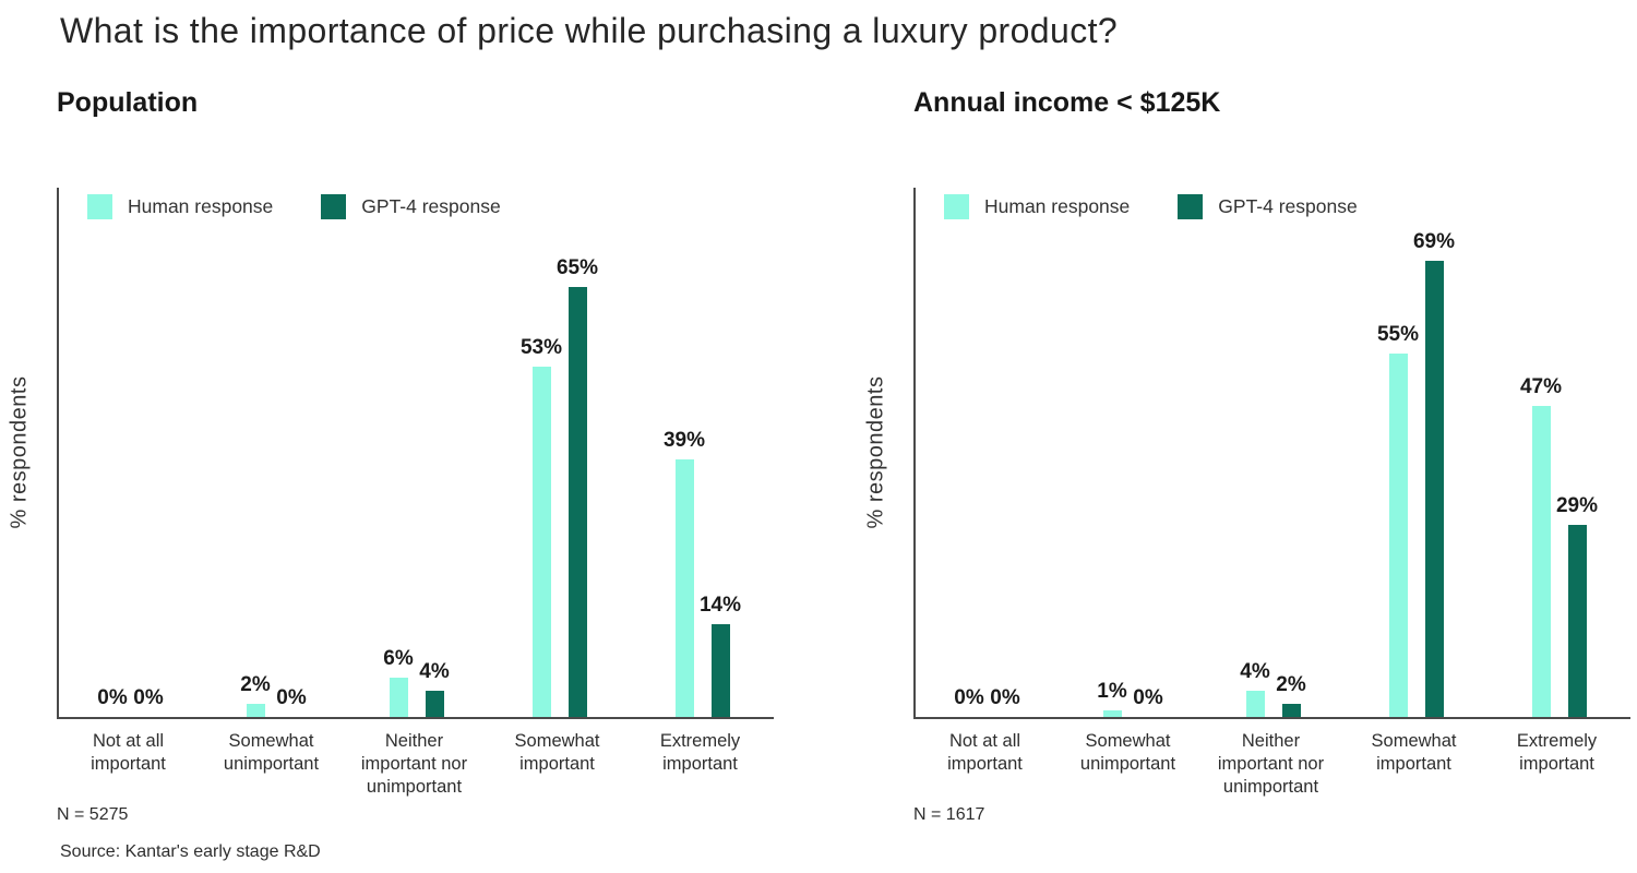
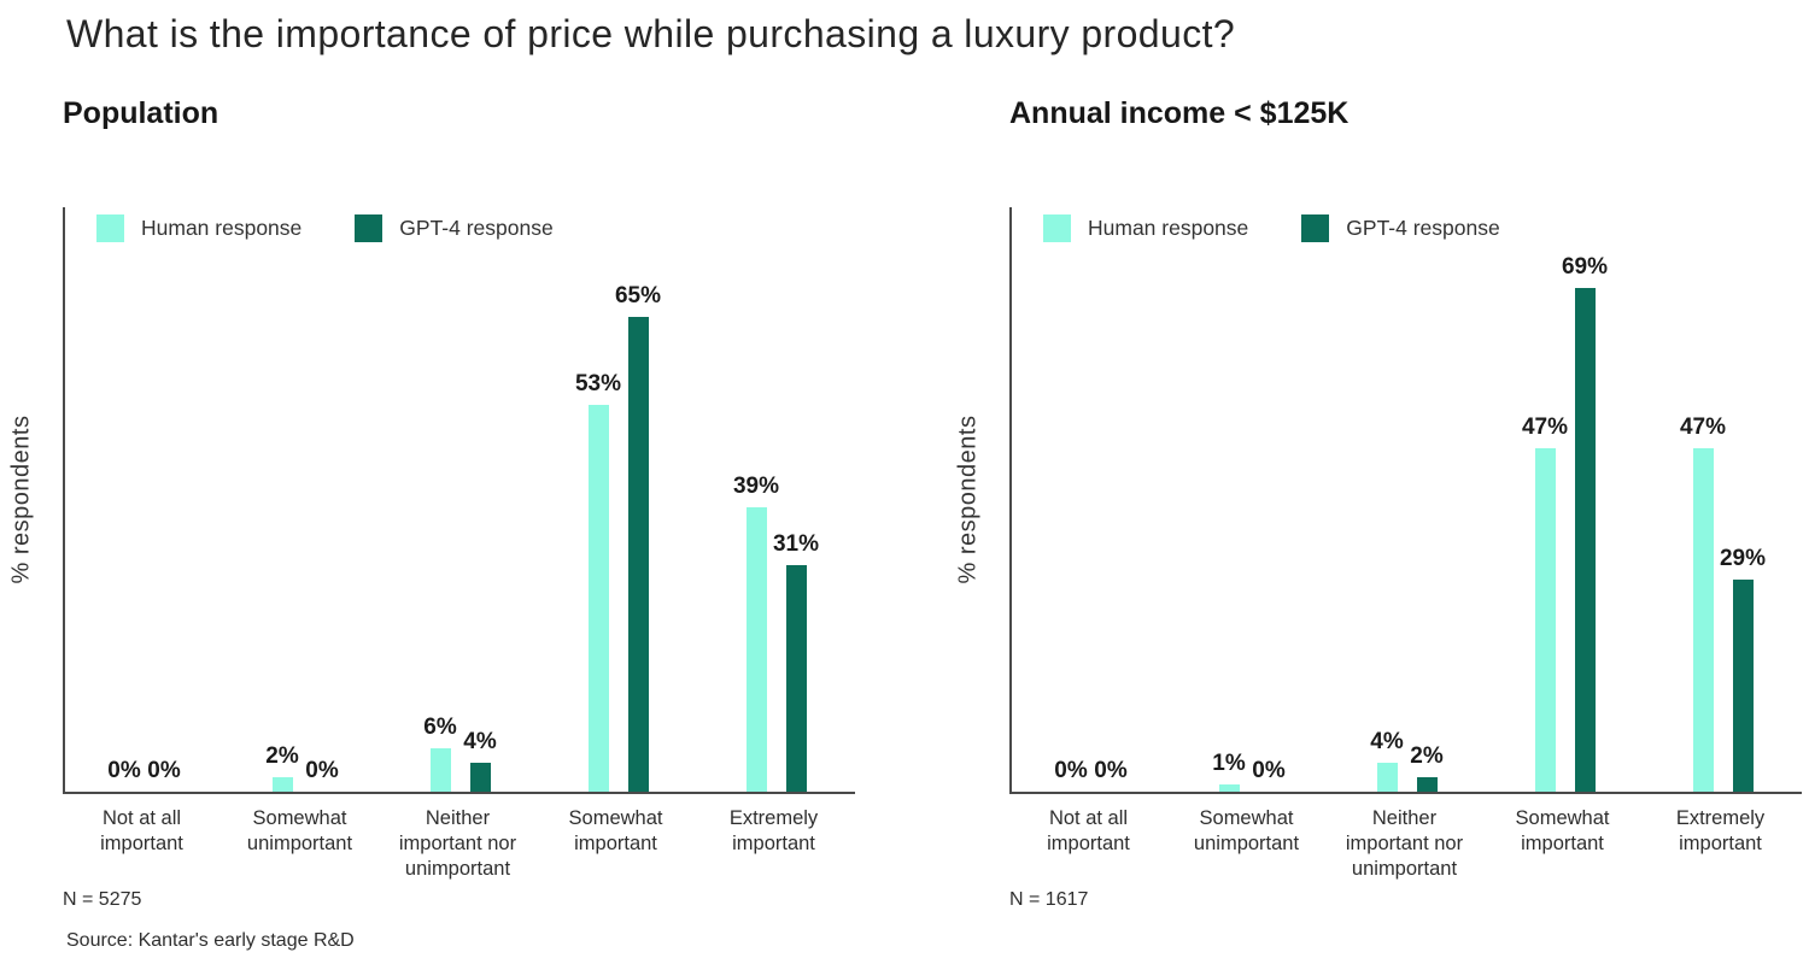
Population/GPT-4 response/Extremely important: 14% -> 31%
Annual income < $125K/Human response/Somewhat important: 55% -> 47%
